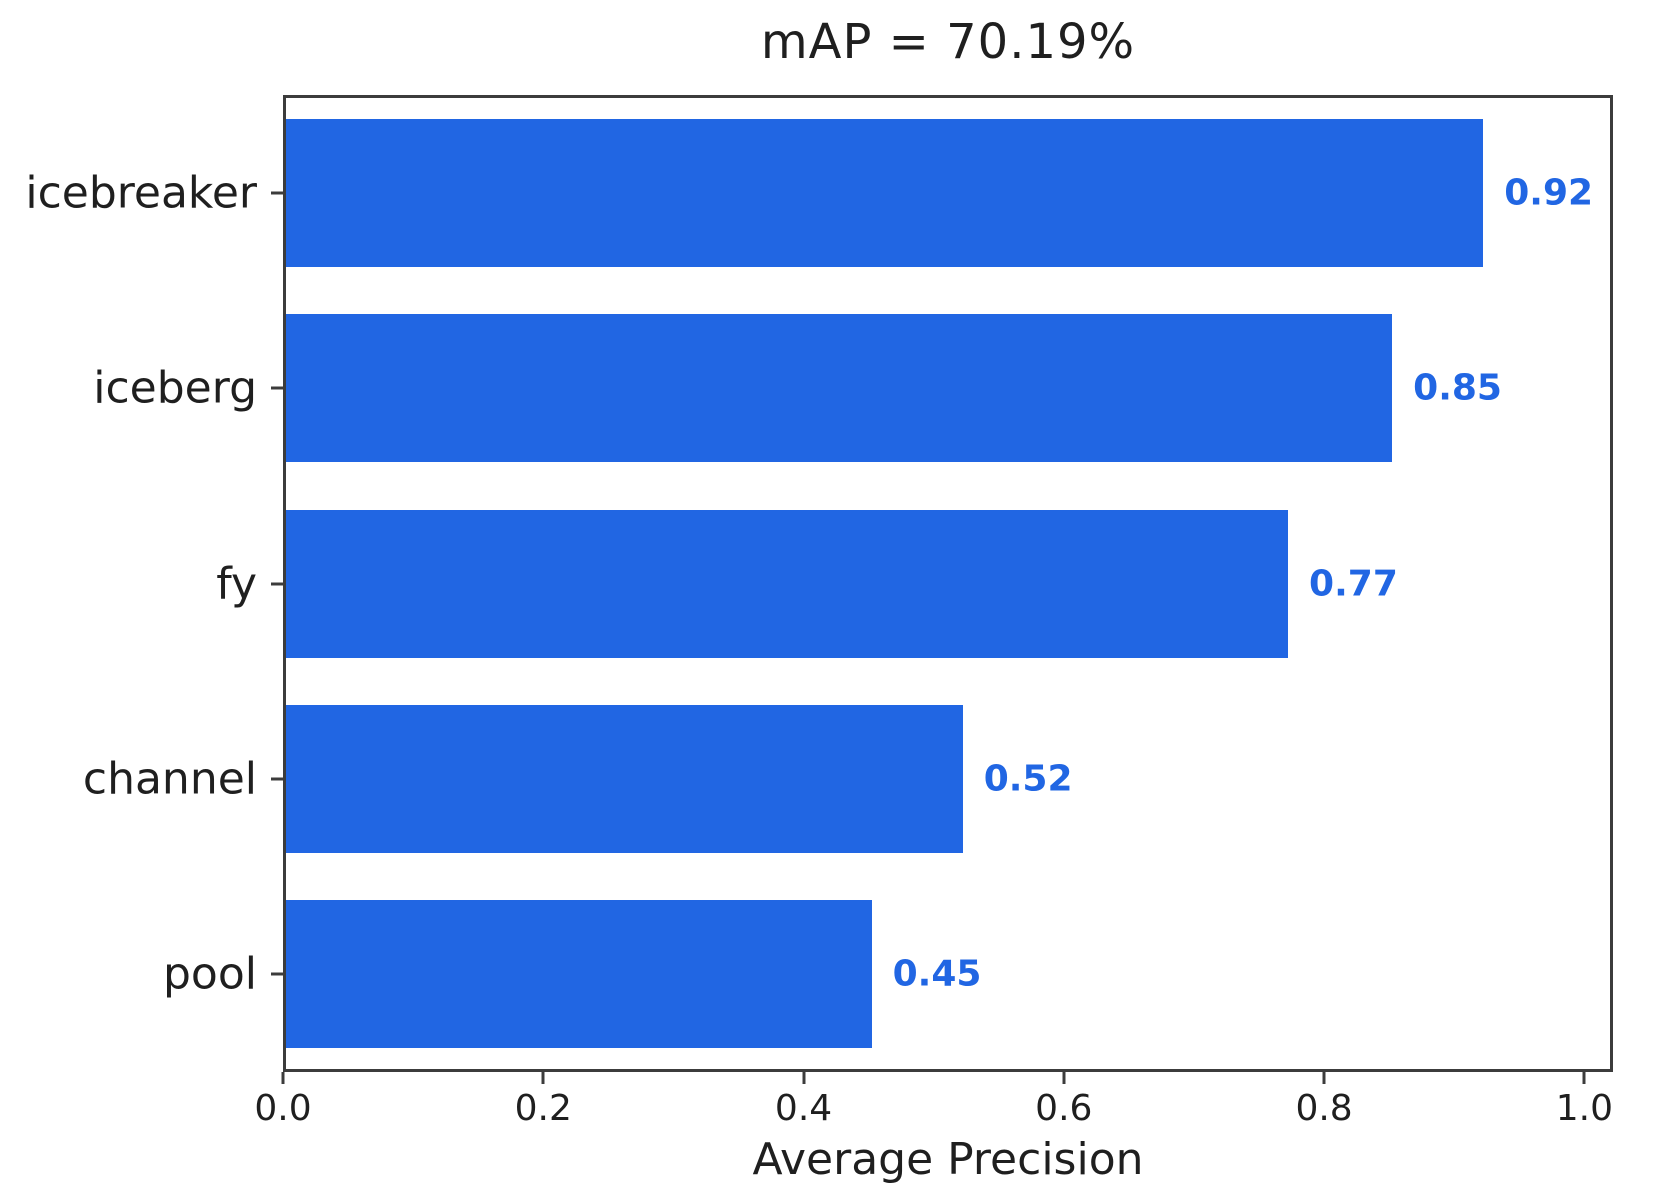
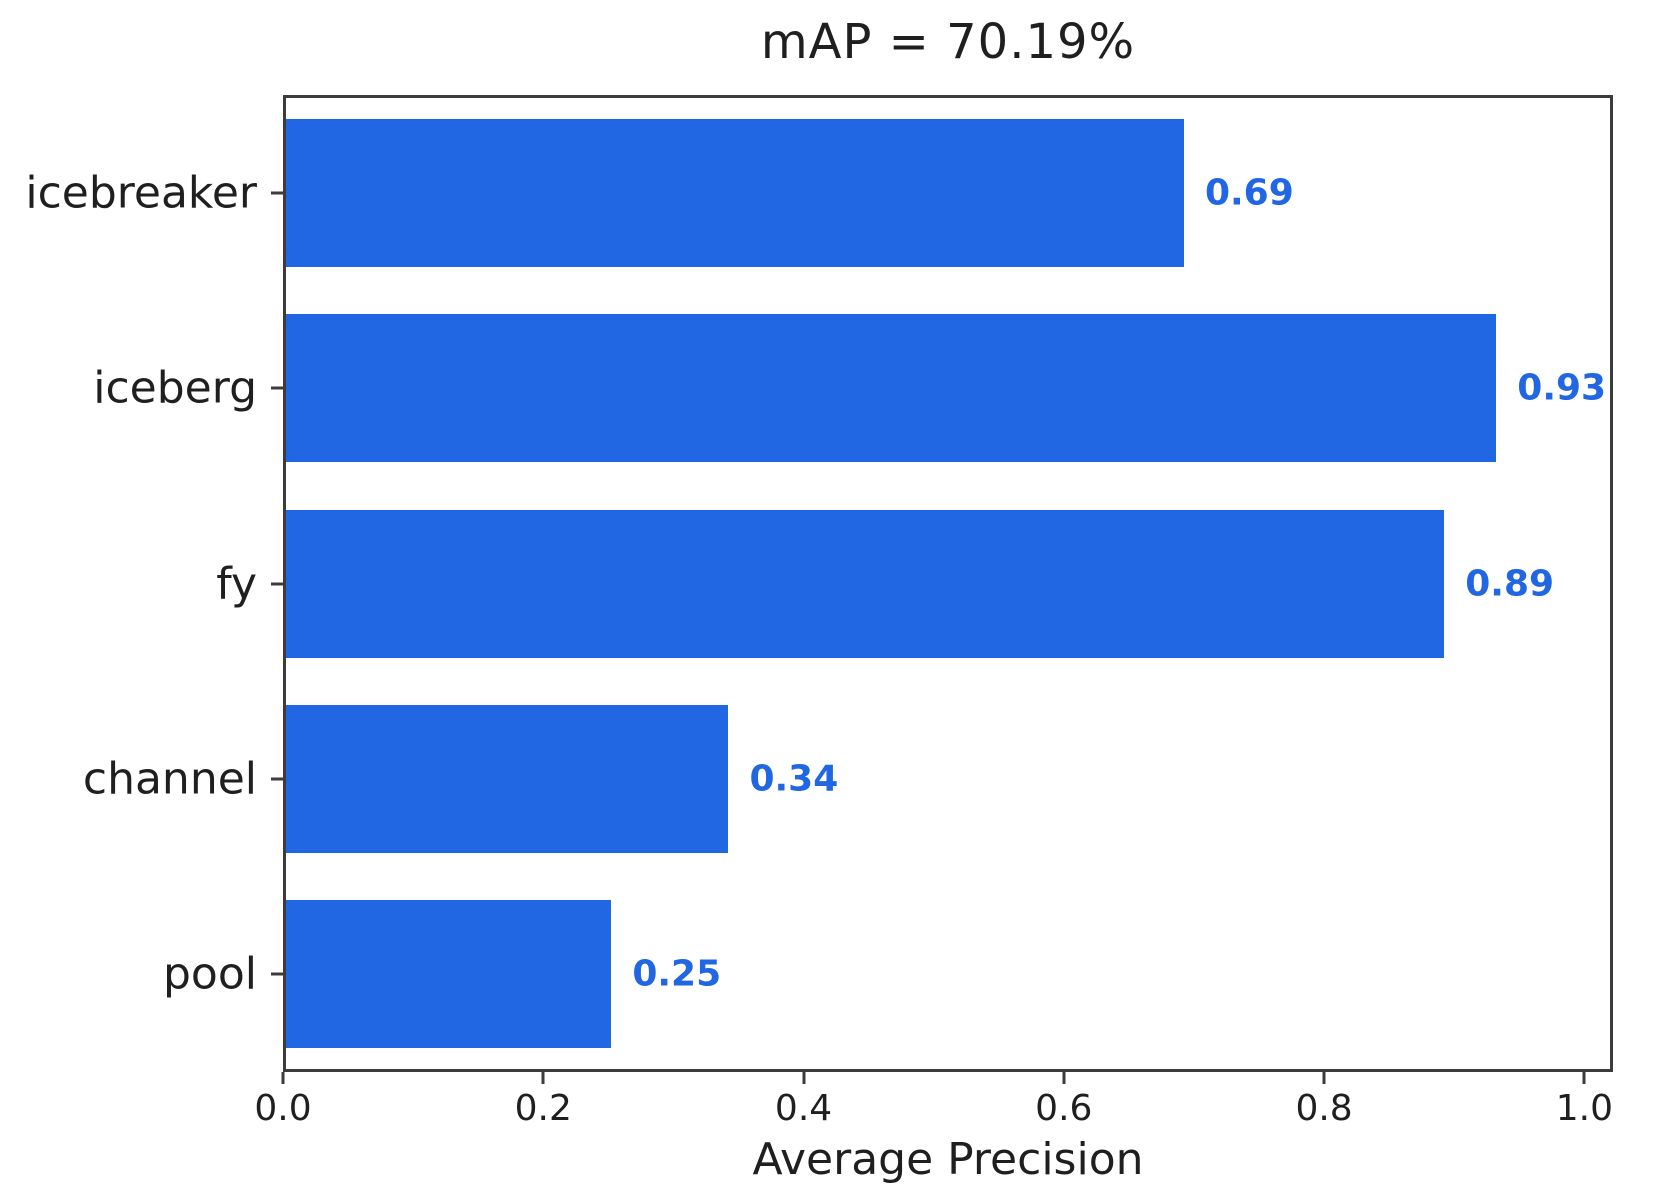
icebreaker: 0.92 -> 0.69
iceberg: 0.85 -> 0.93
fy: 0.77 -> 0.89
channel: 0.52 -> 0.34
pool: 0.45 -> 0.25
